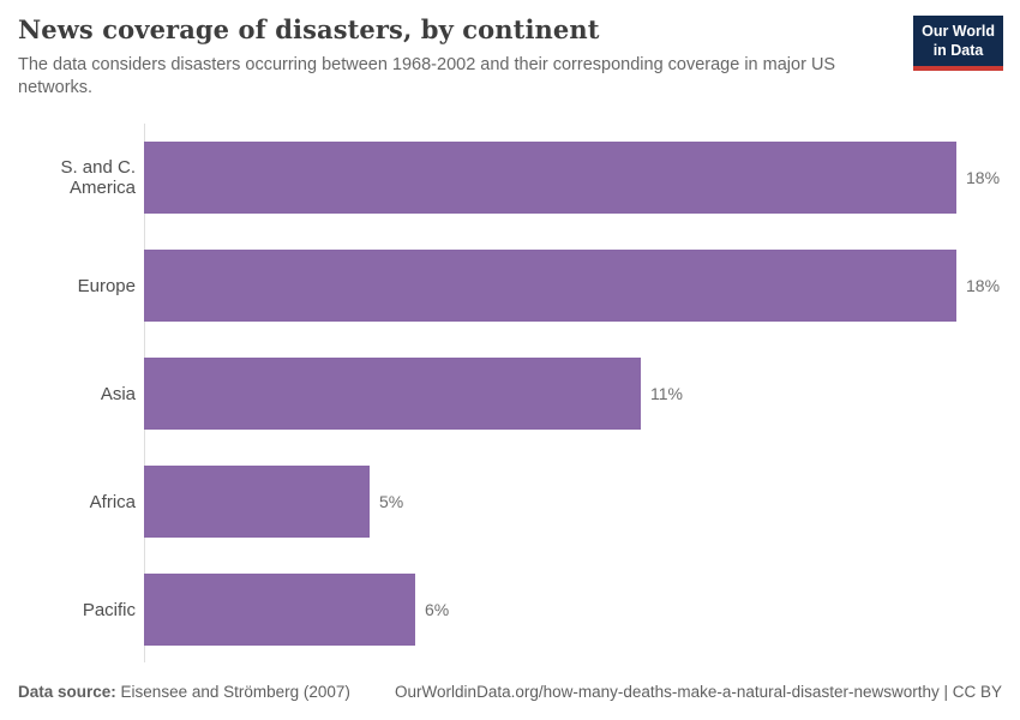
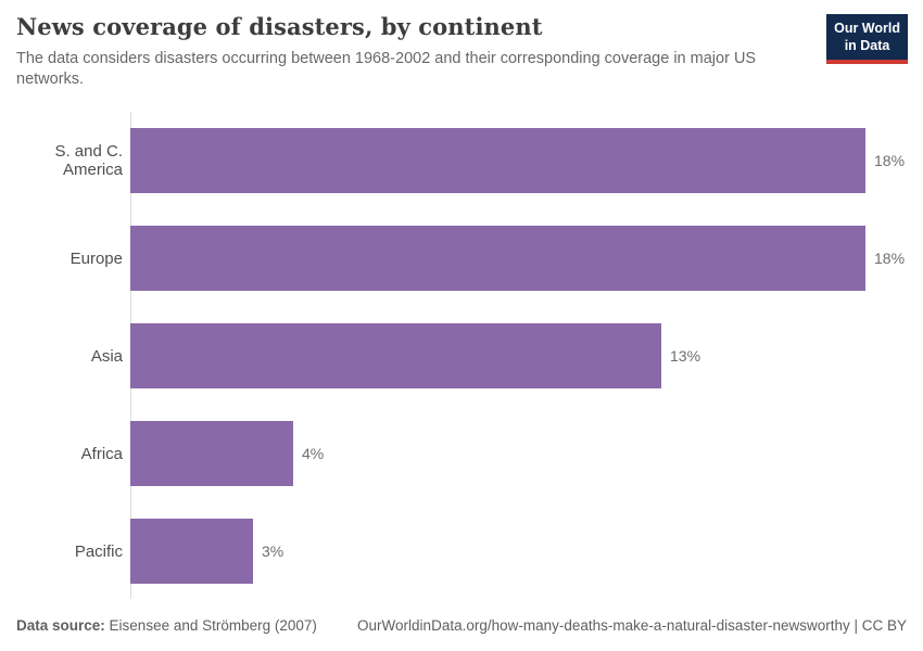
Asia: 11% -> 13%
Africa: 5% -> 4%
Pacific: 6% -> 3%
